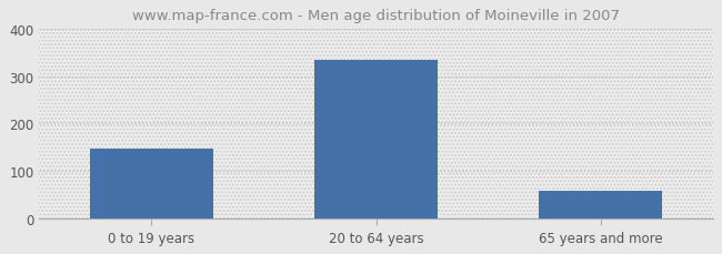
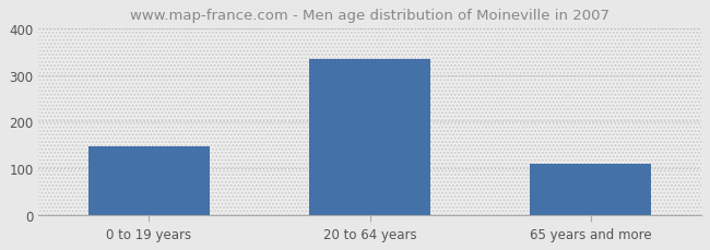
65 years and more: 60 -> 110
